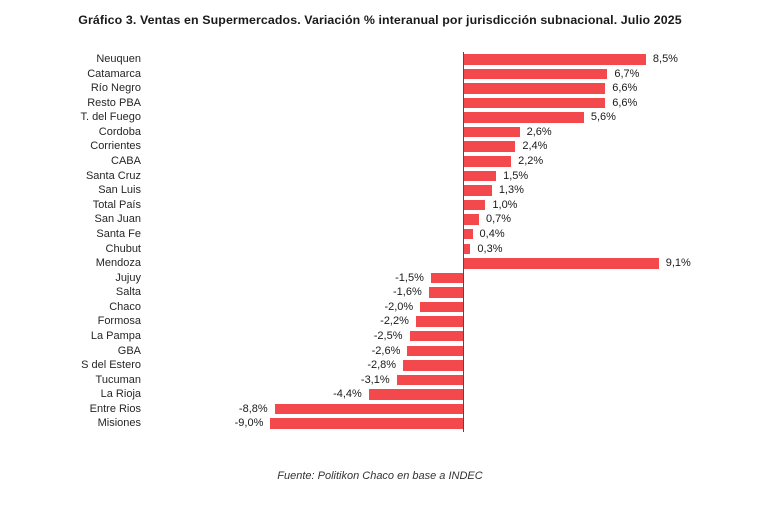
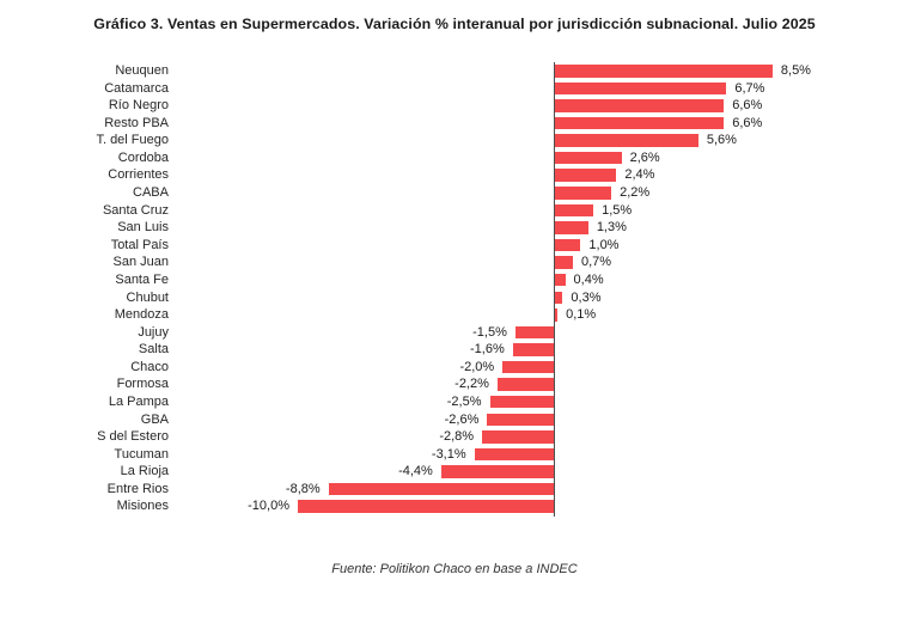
Mendoza: 9,1% -> 0,1%
Misiones: -9,0% -> -10,0%
